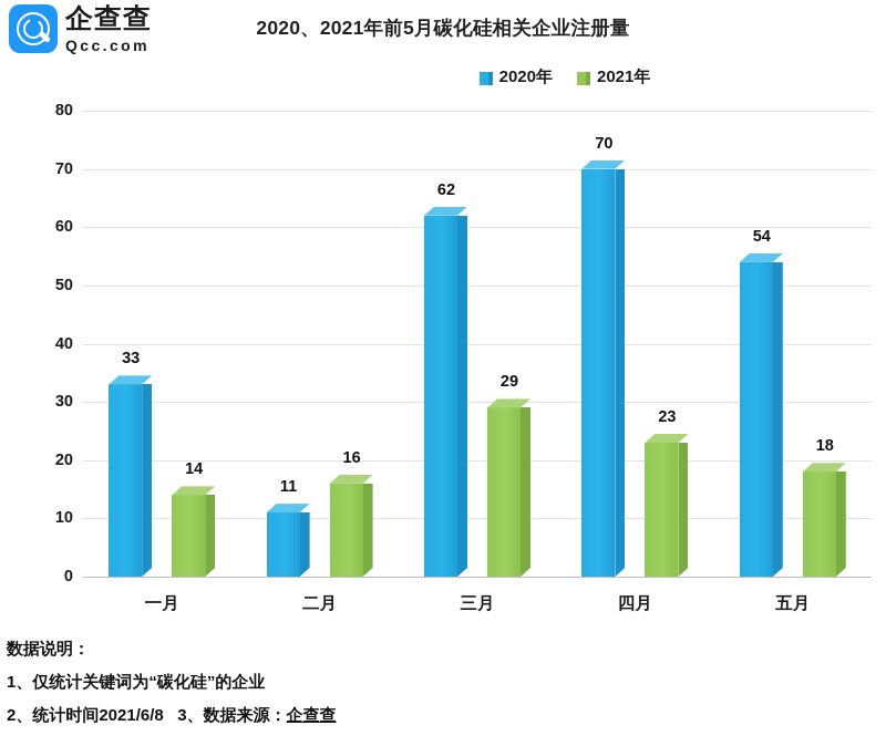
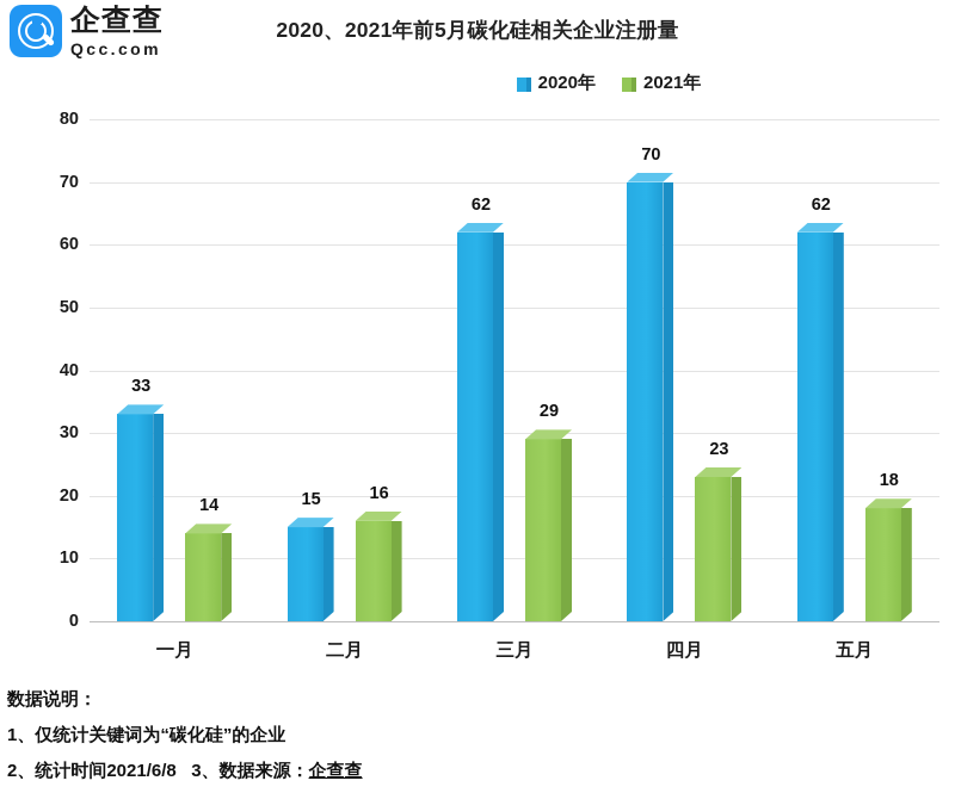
2020年/二月: 11 -> 15
2020年/五月: 54 -> 62
